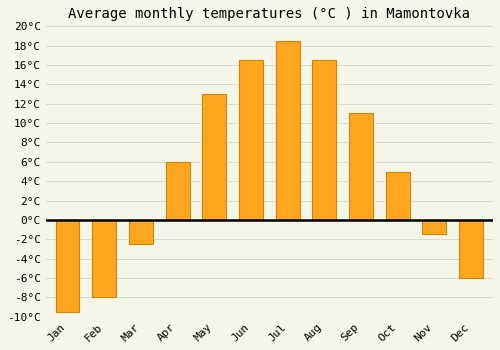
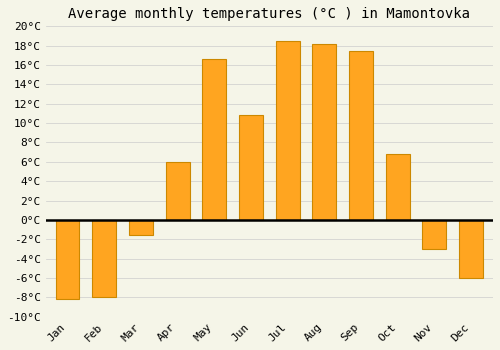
Jan: -9.5°C -> -8.2°C
Mar: -2.5°C -> -1.6°C
May: 13.0°C -> 16.6°C
Jun: 16.5°C -> 10.8°C
Aug: 16.5°C -> 18.2°C
Sep: 11.0°C -> 17.4°C
Oct: 5.0°C -> 6.8°C
Nov: -1.5°C -> -3.0°C
